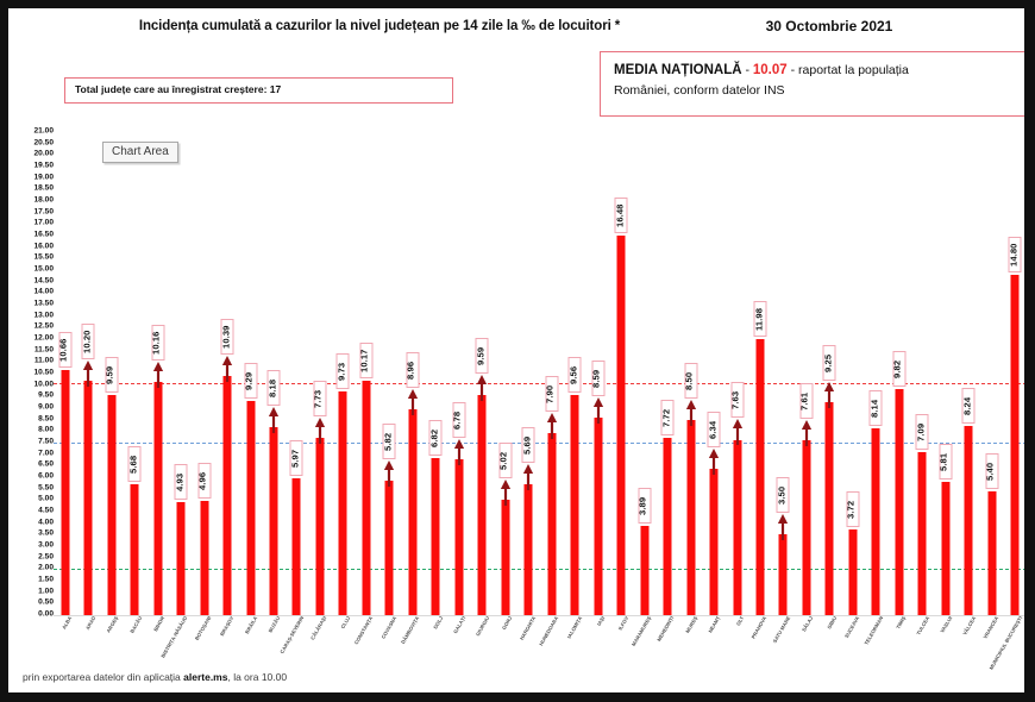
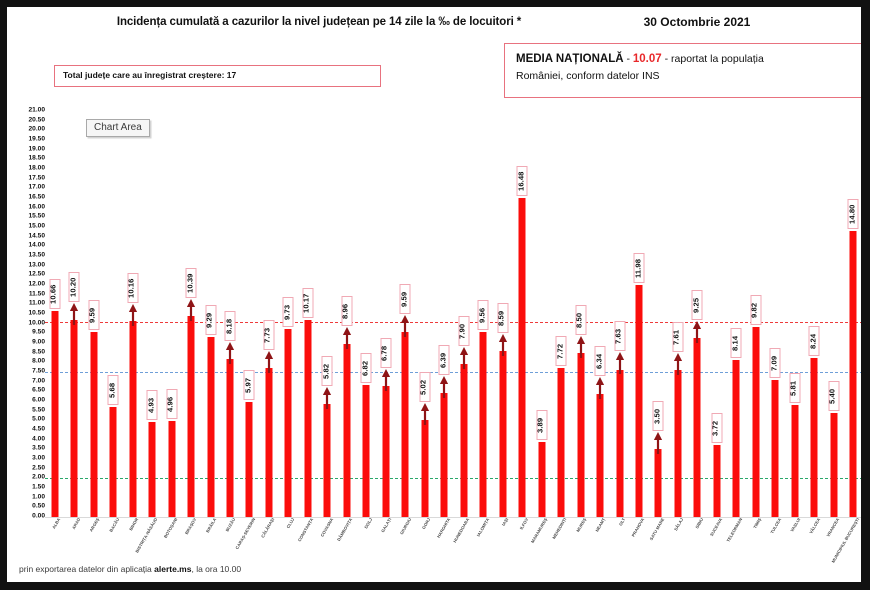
HARGHITA: 5.69 -> 6.39
